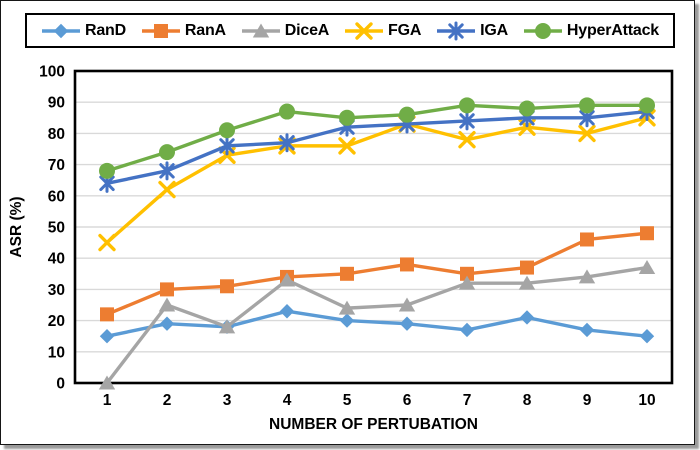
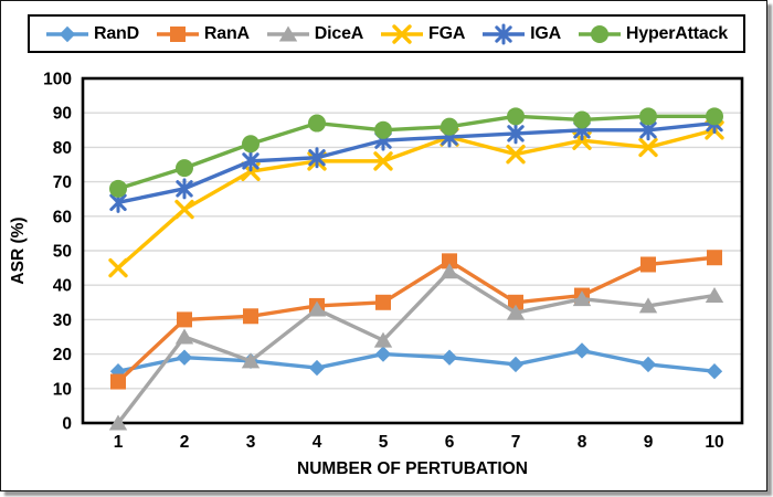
RanA/1: 22 -> 12
RanD/4: 23 -> 16
RanA/6: 38 -> 47
DiceA/6: 25 -> 44
DiceA/8: 32 -> 36
